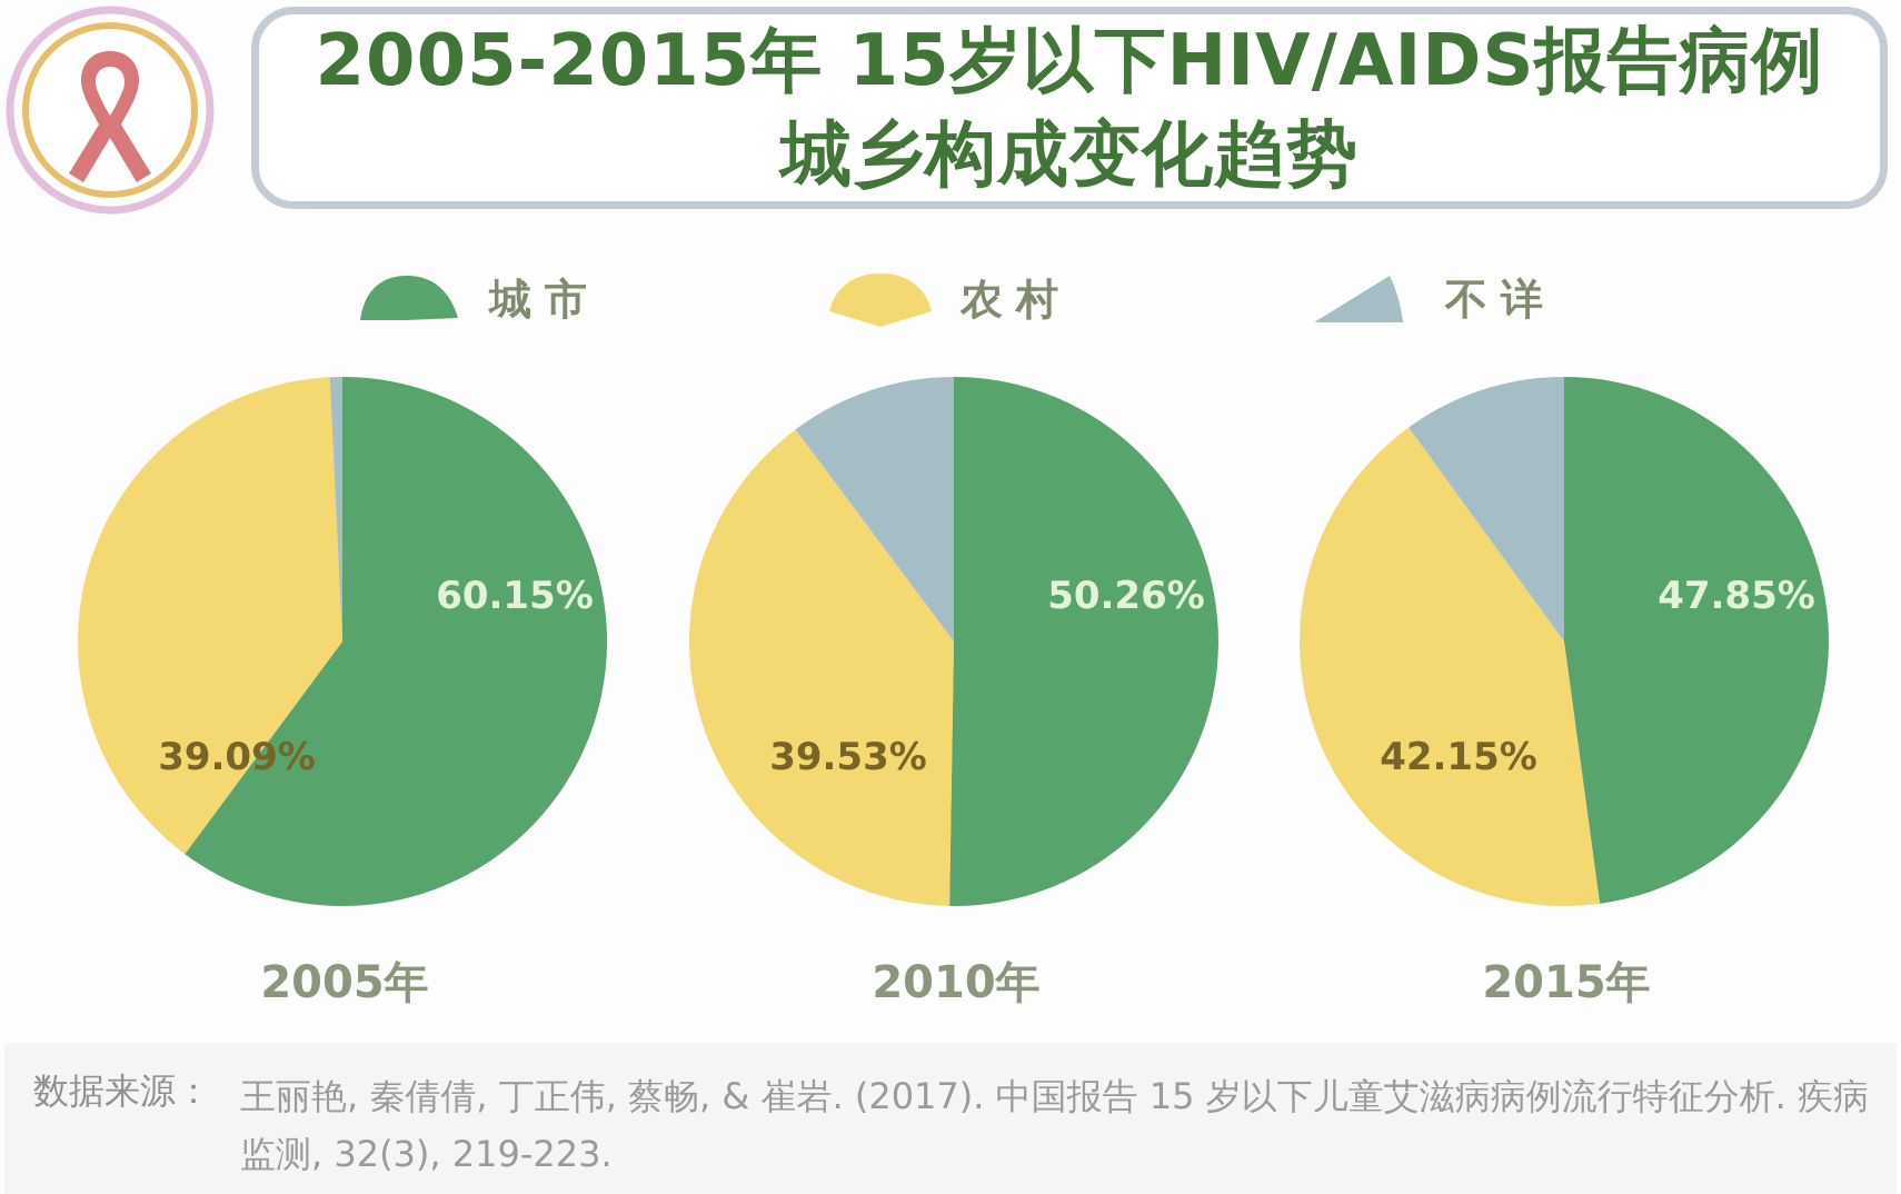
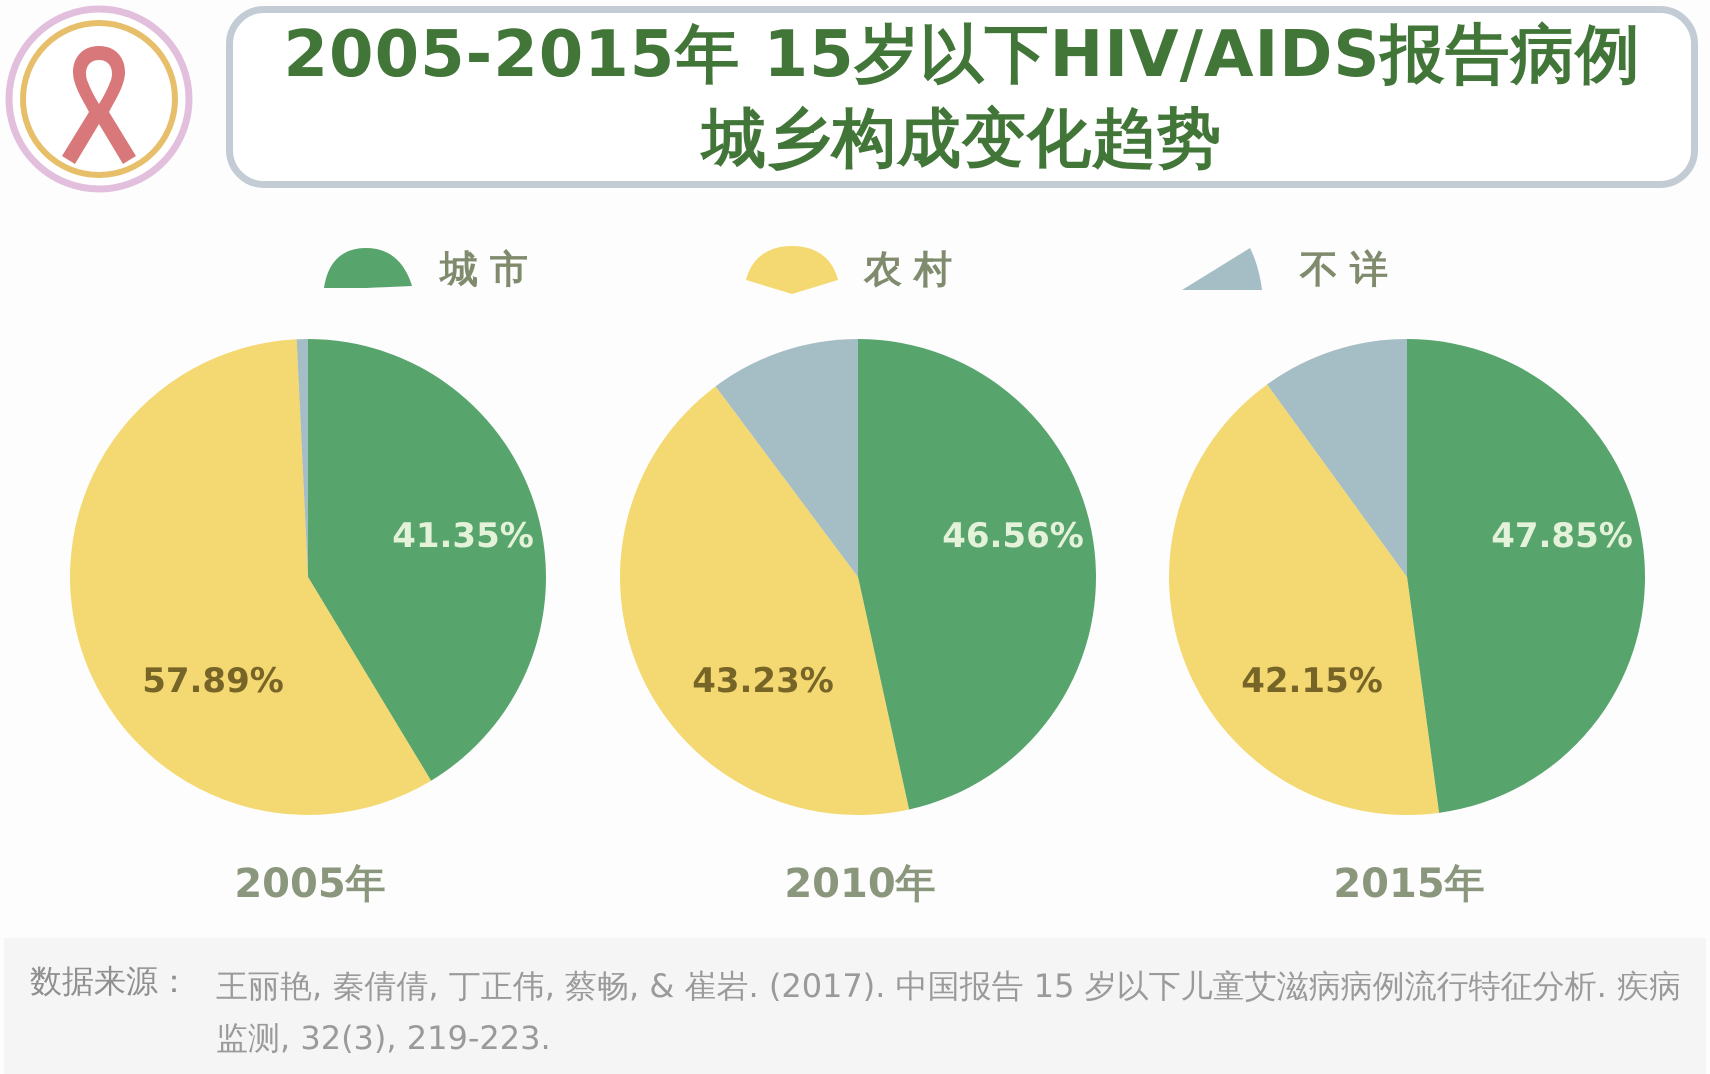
2005年/城市: 60.15% -> 41.35%
2005年/农村: 39.09% -> 57.89%
2010年/城市: 50.26% -> 46.56%
2010年/农村: 39.53% -> 43.23%
